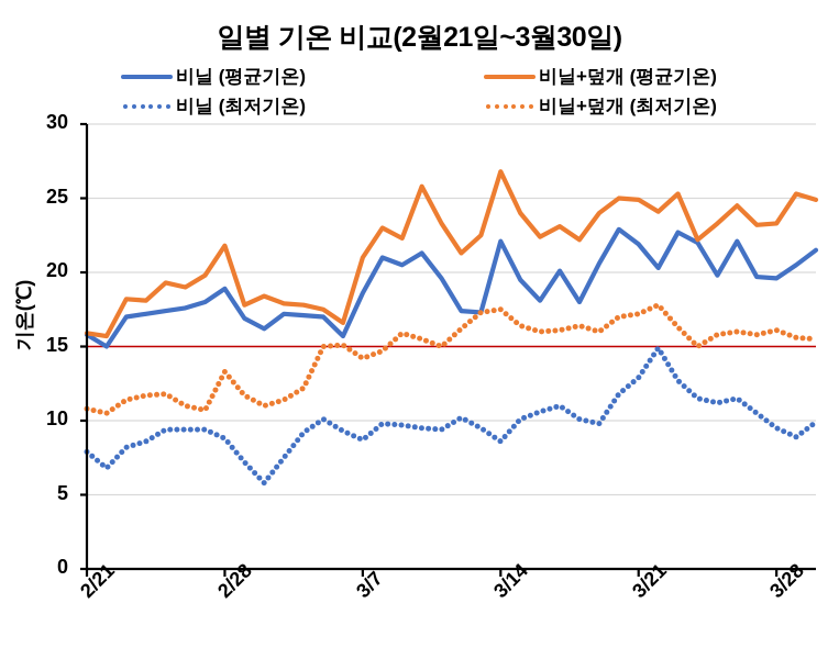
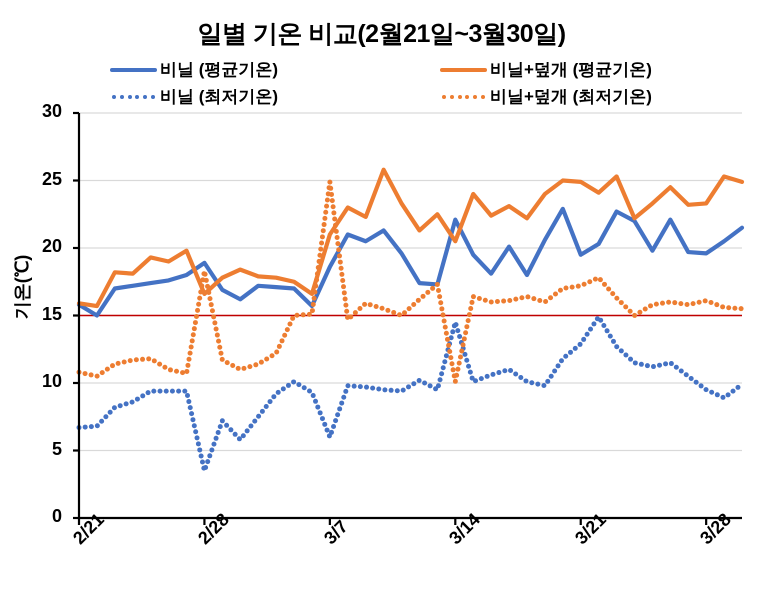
비닐 (최저기온)/2/21: 7.9 -> 6.7
비닐+덮개 (평균기온)/2/28: 21.8 -> 16.6
비닐 (최저기온)/2/28: 8.8 -> 3.5
비닐+덮개 (최저기온)/2/28: 13.3 -> 18.3
비닐 (최저기온)/3/7: 8.7 -> 6.0
비닐+덮개 (최저기온)/3/7: 14.2 -> 24.9
비닐+덮개 (평균기온)/3/14: 26.8 -> 20.5
비닐 (최저기온)/3/14: 8.6 -> 14.5
비닐+덮개 (최저기온)/3/14: 17.5 -> 10.1
비닐 (평균기온)/3/21: 21.9 -> 19.5
